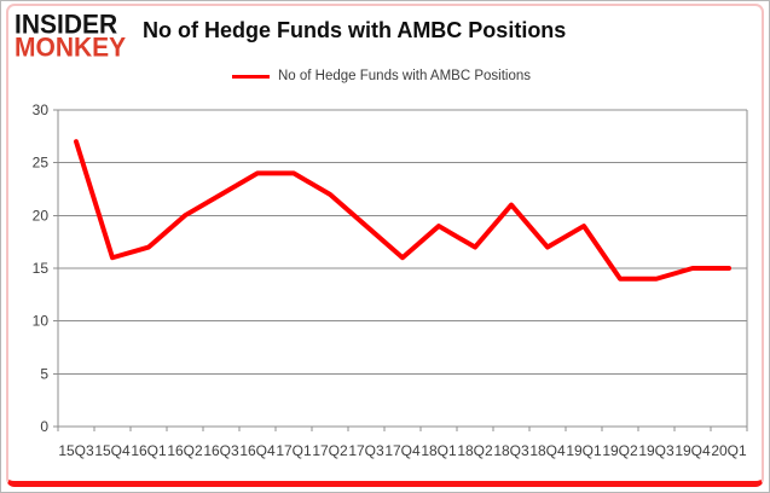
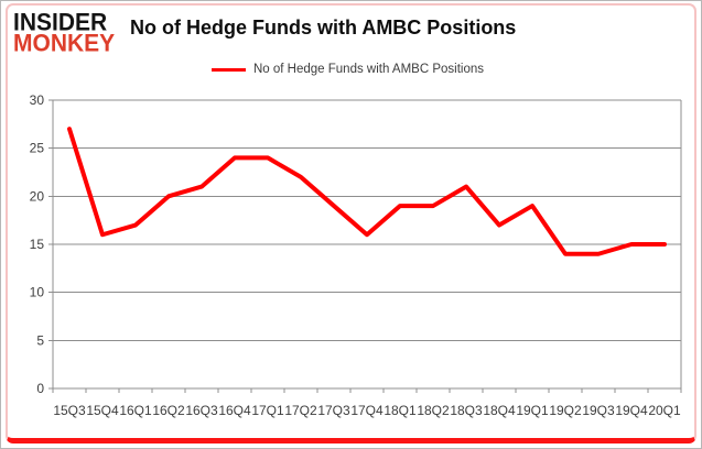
16Q3: 22 -> 21
18Q2: 17 -> 19
